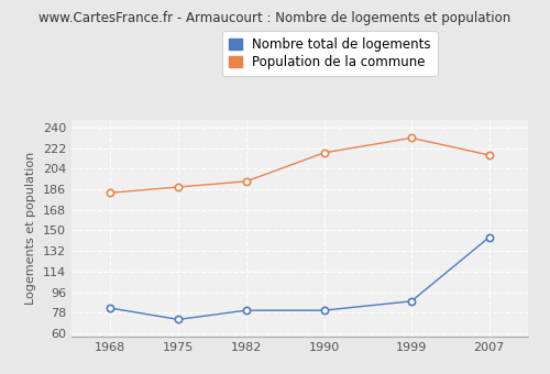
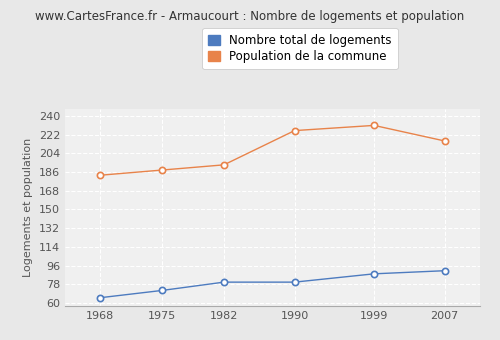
Nombre total de logements/1968: 82 -> 65
Population de la commune/1990: 218 -> 226
Nombre total de logements/2007: 144 -> 91
